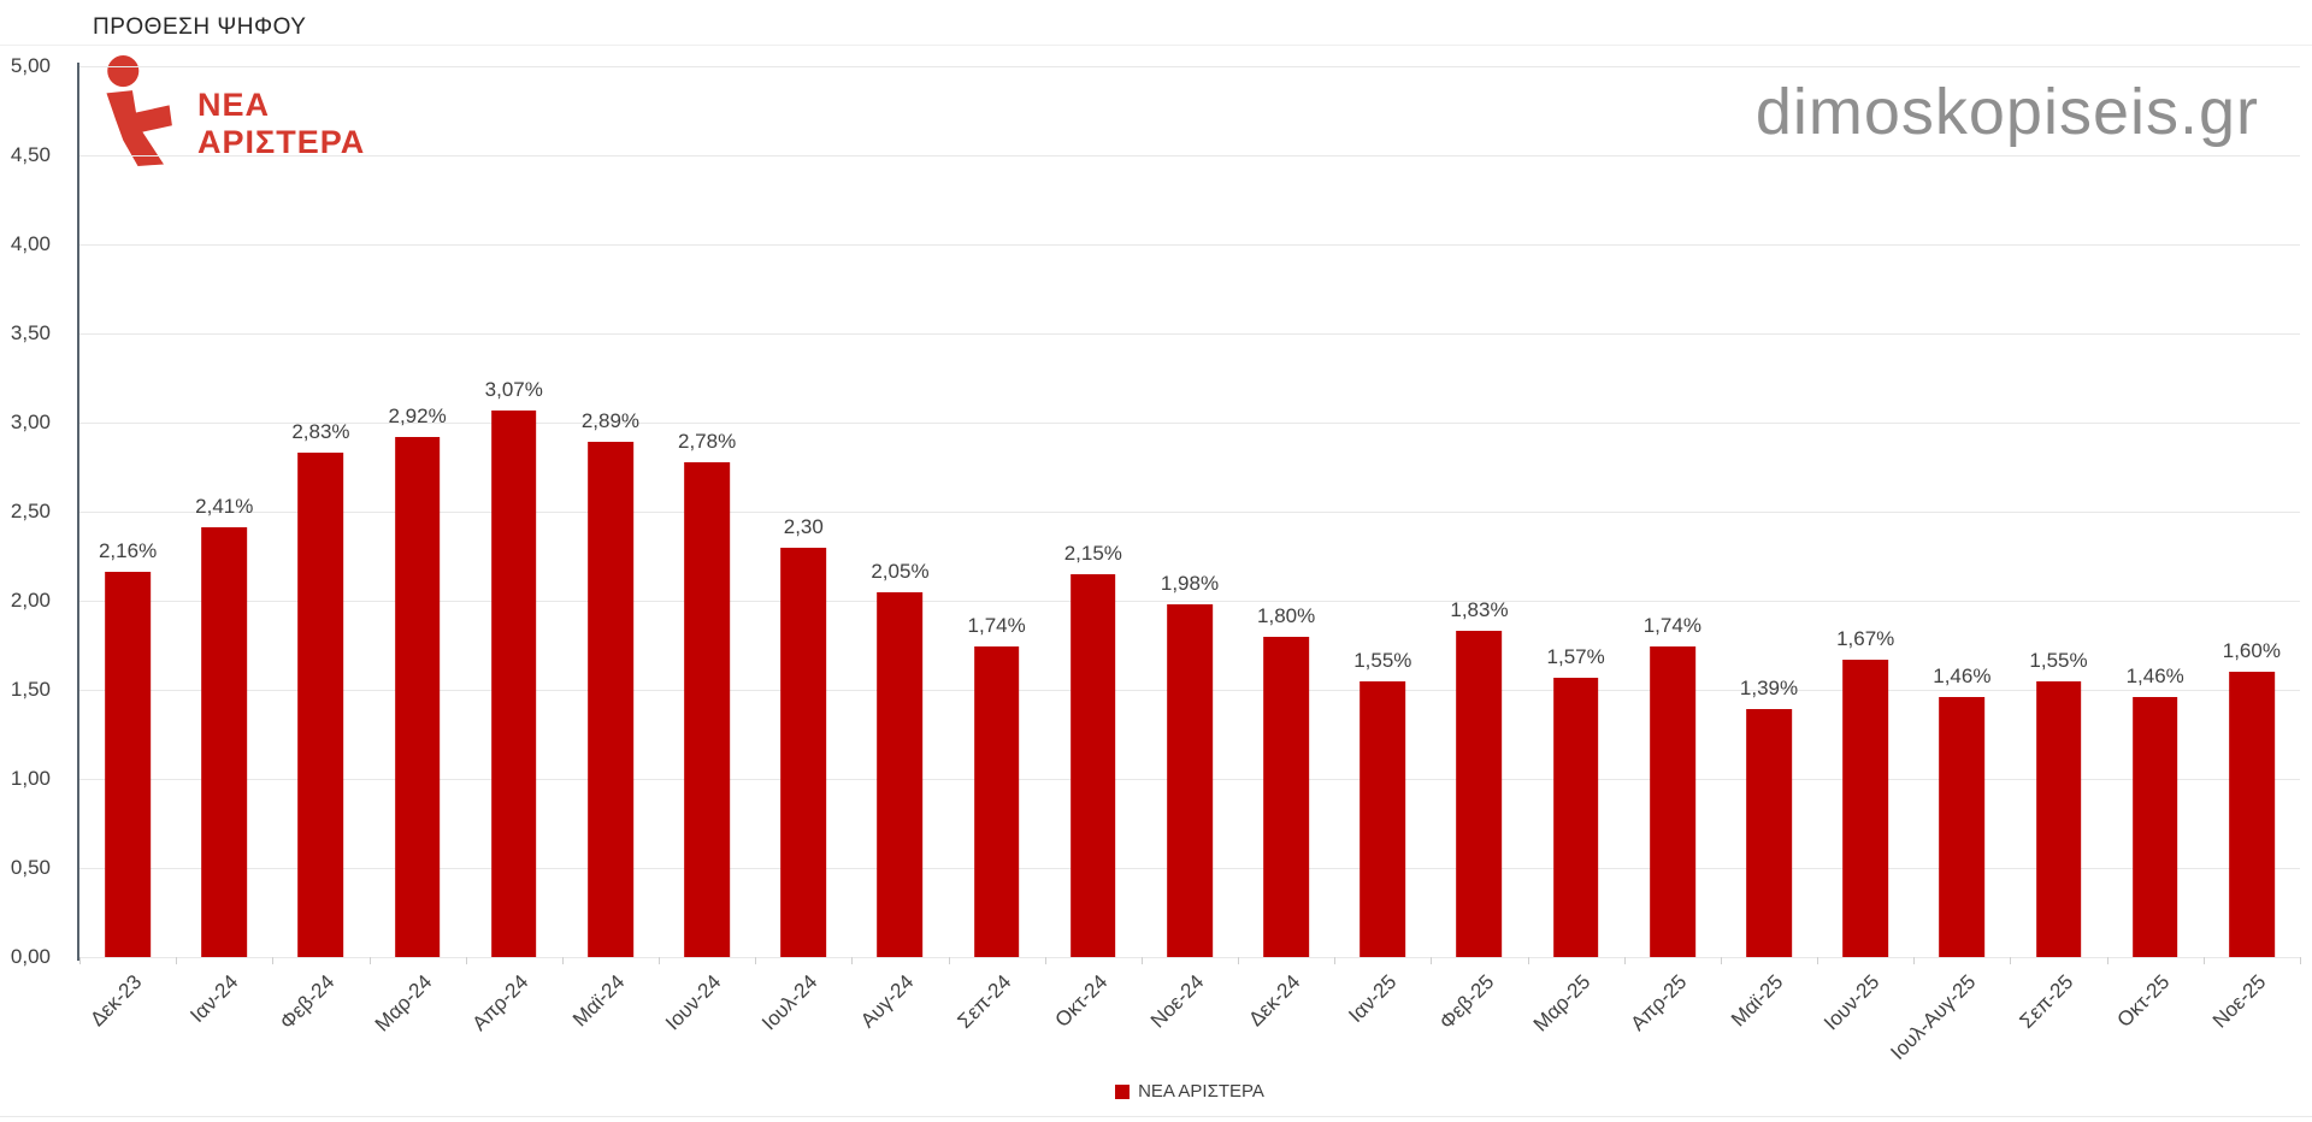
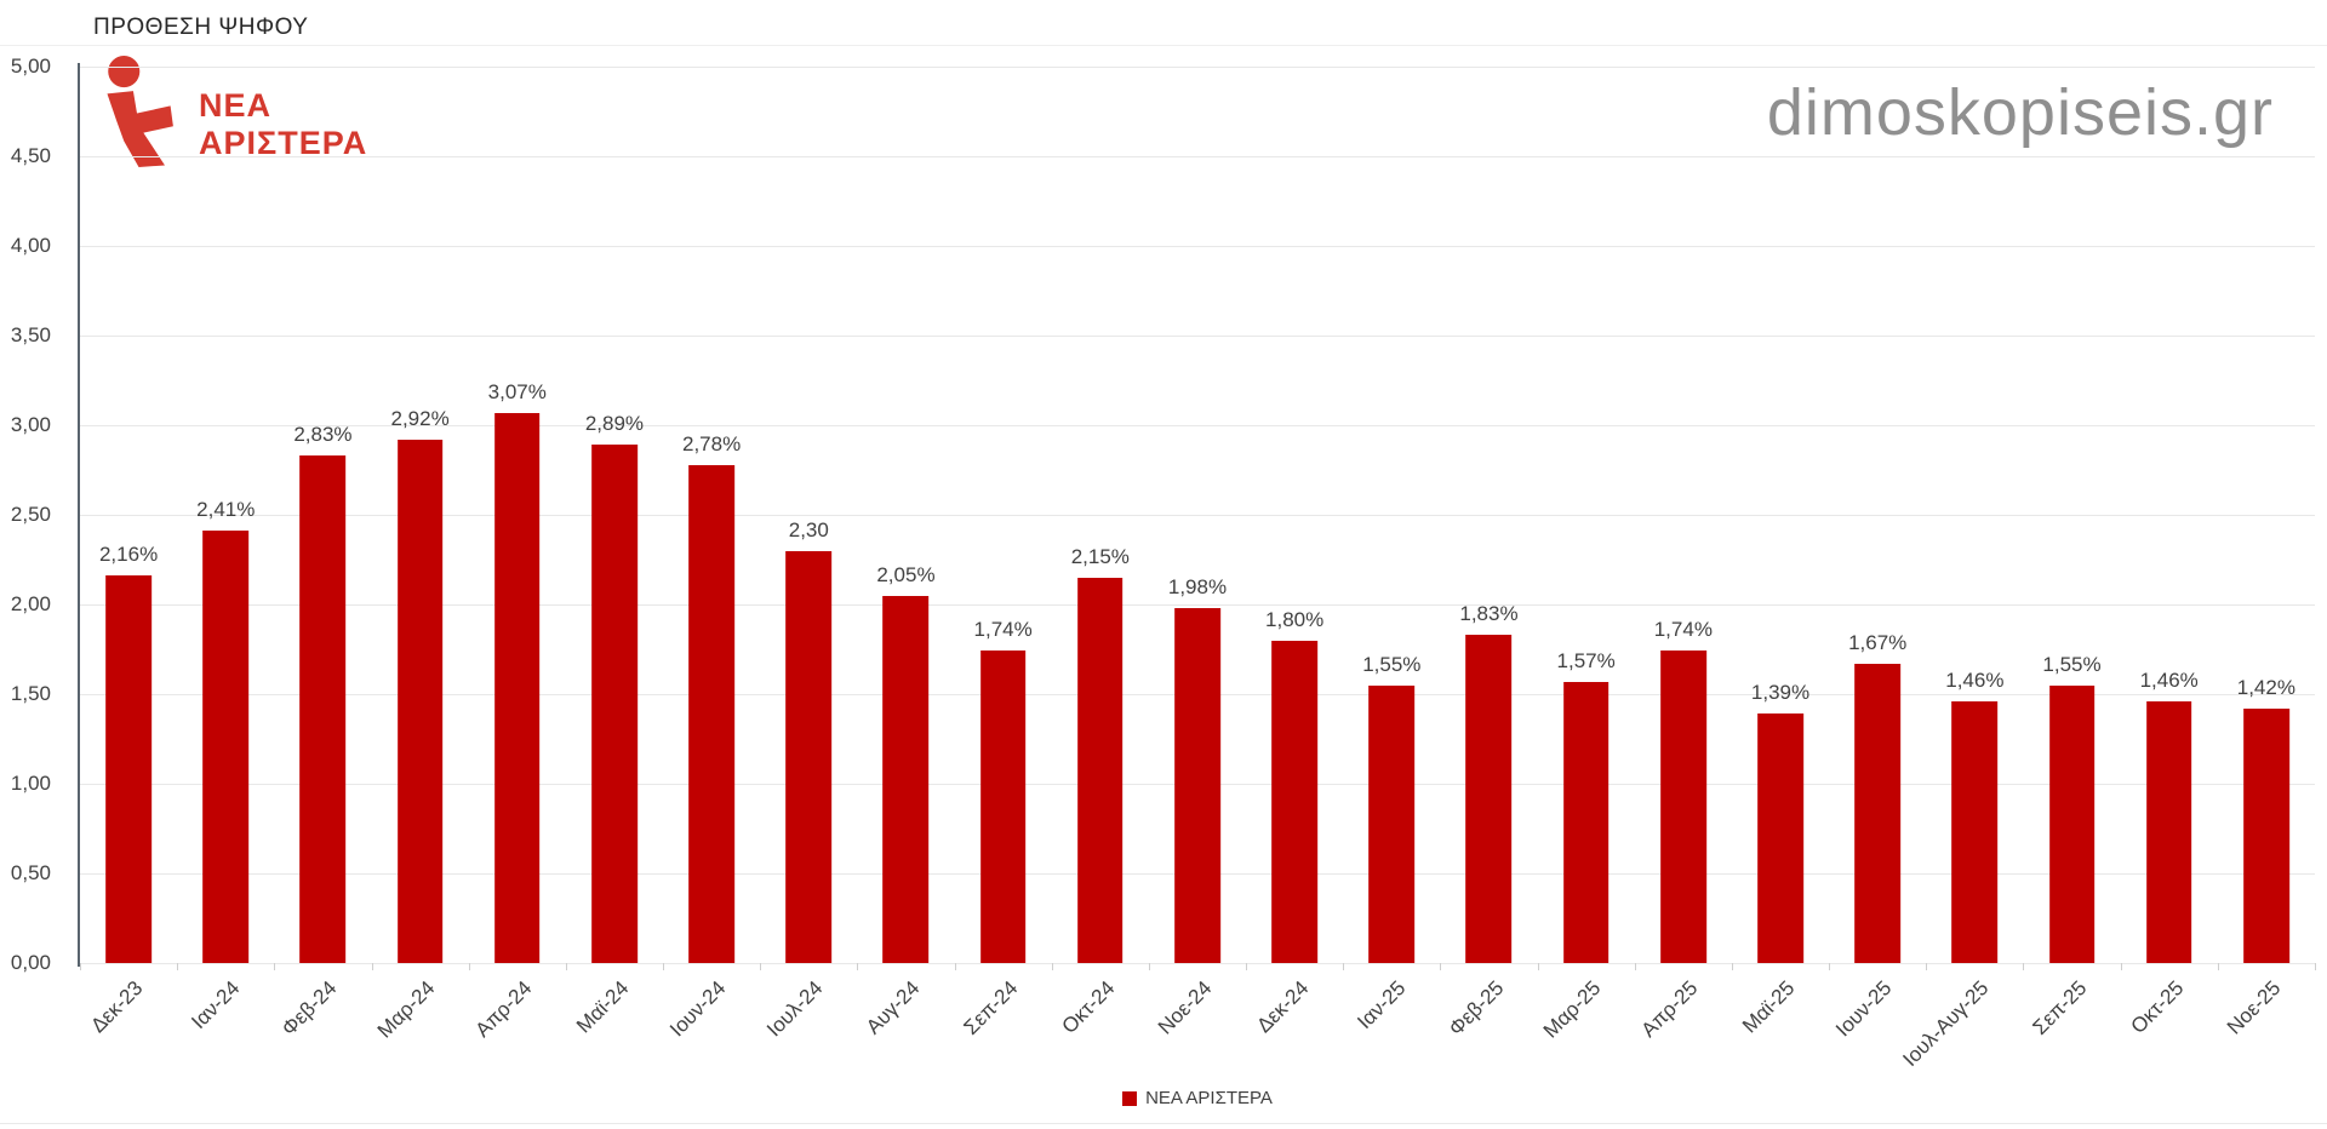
Νοε-25: 1,60% -> 1,42%
